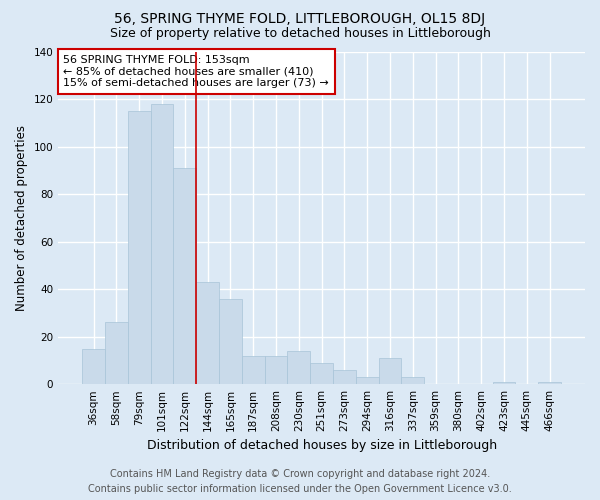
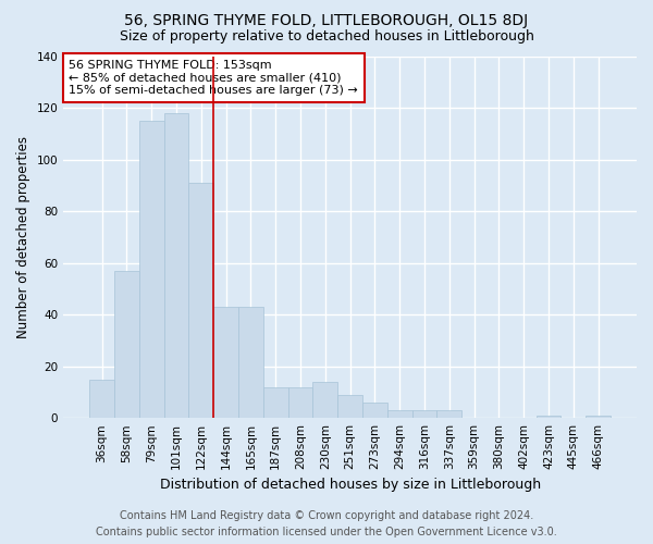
58sqm: 26 -> 57
165sqm: 36 -> 43
316sqm: 11 -> 3
